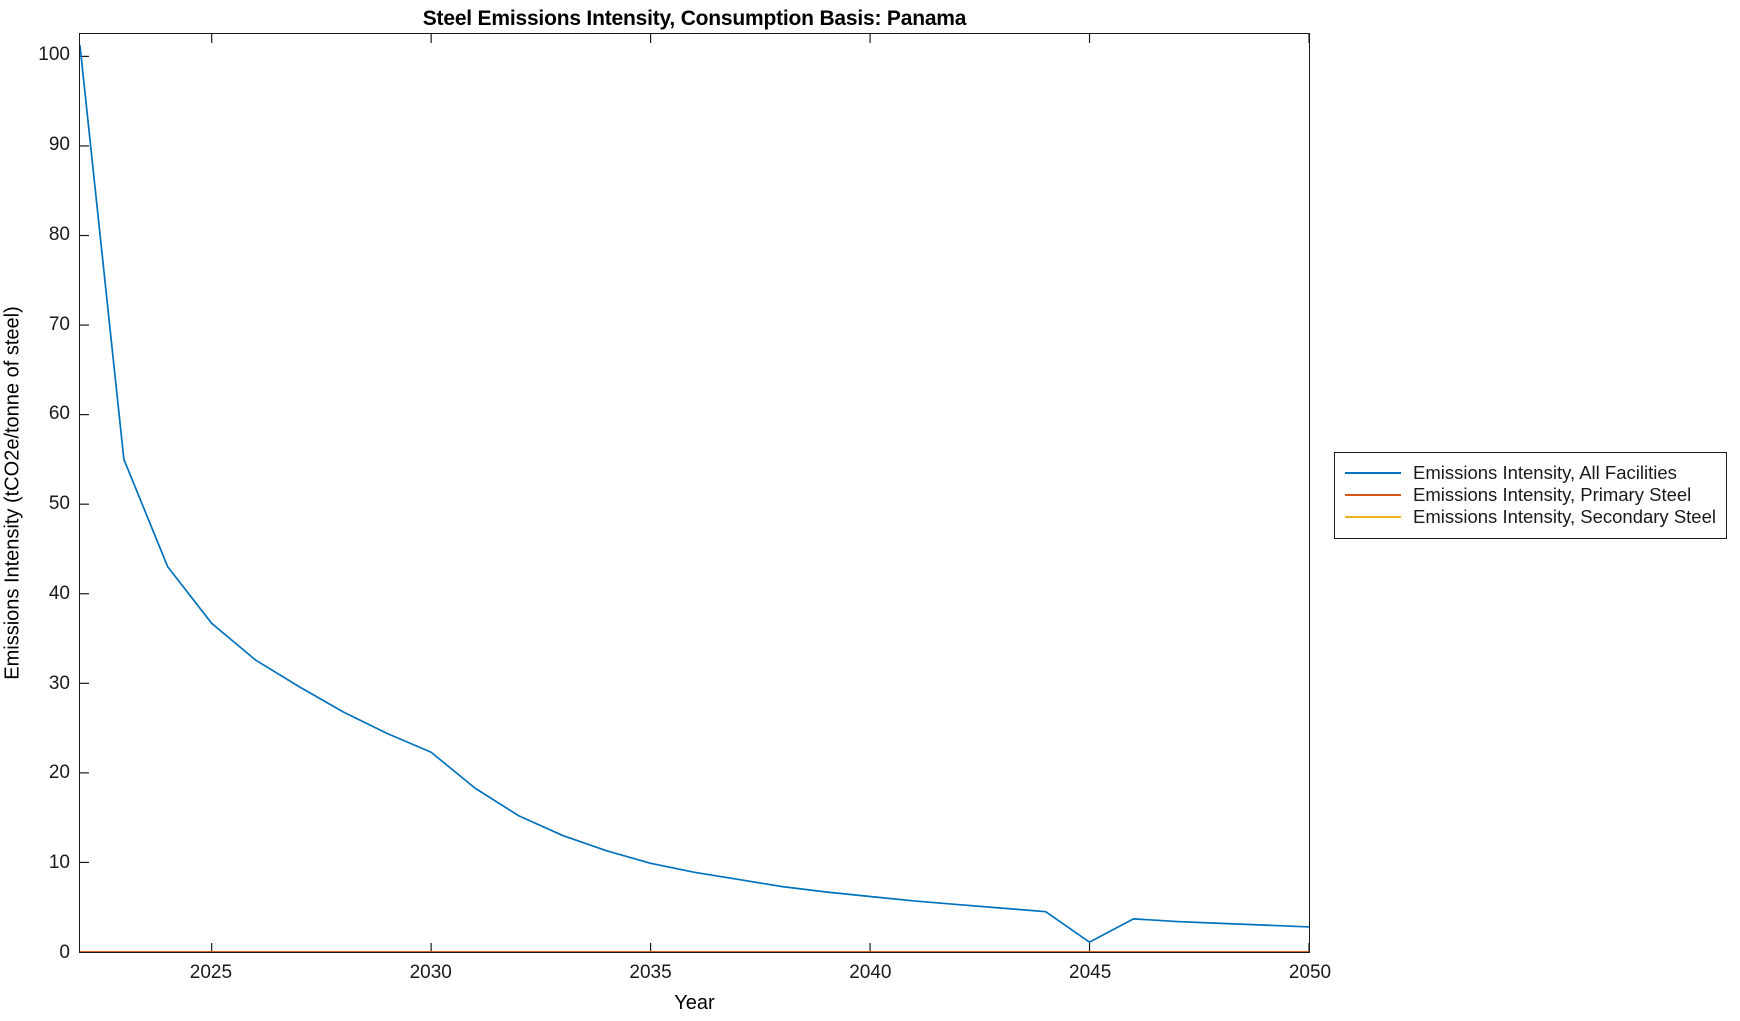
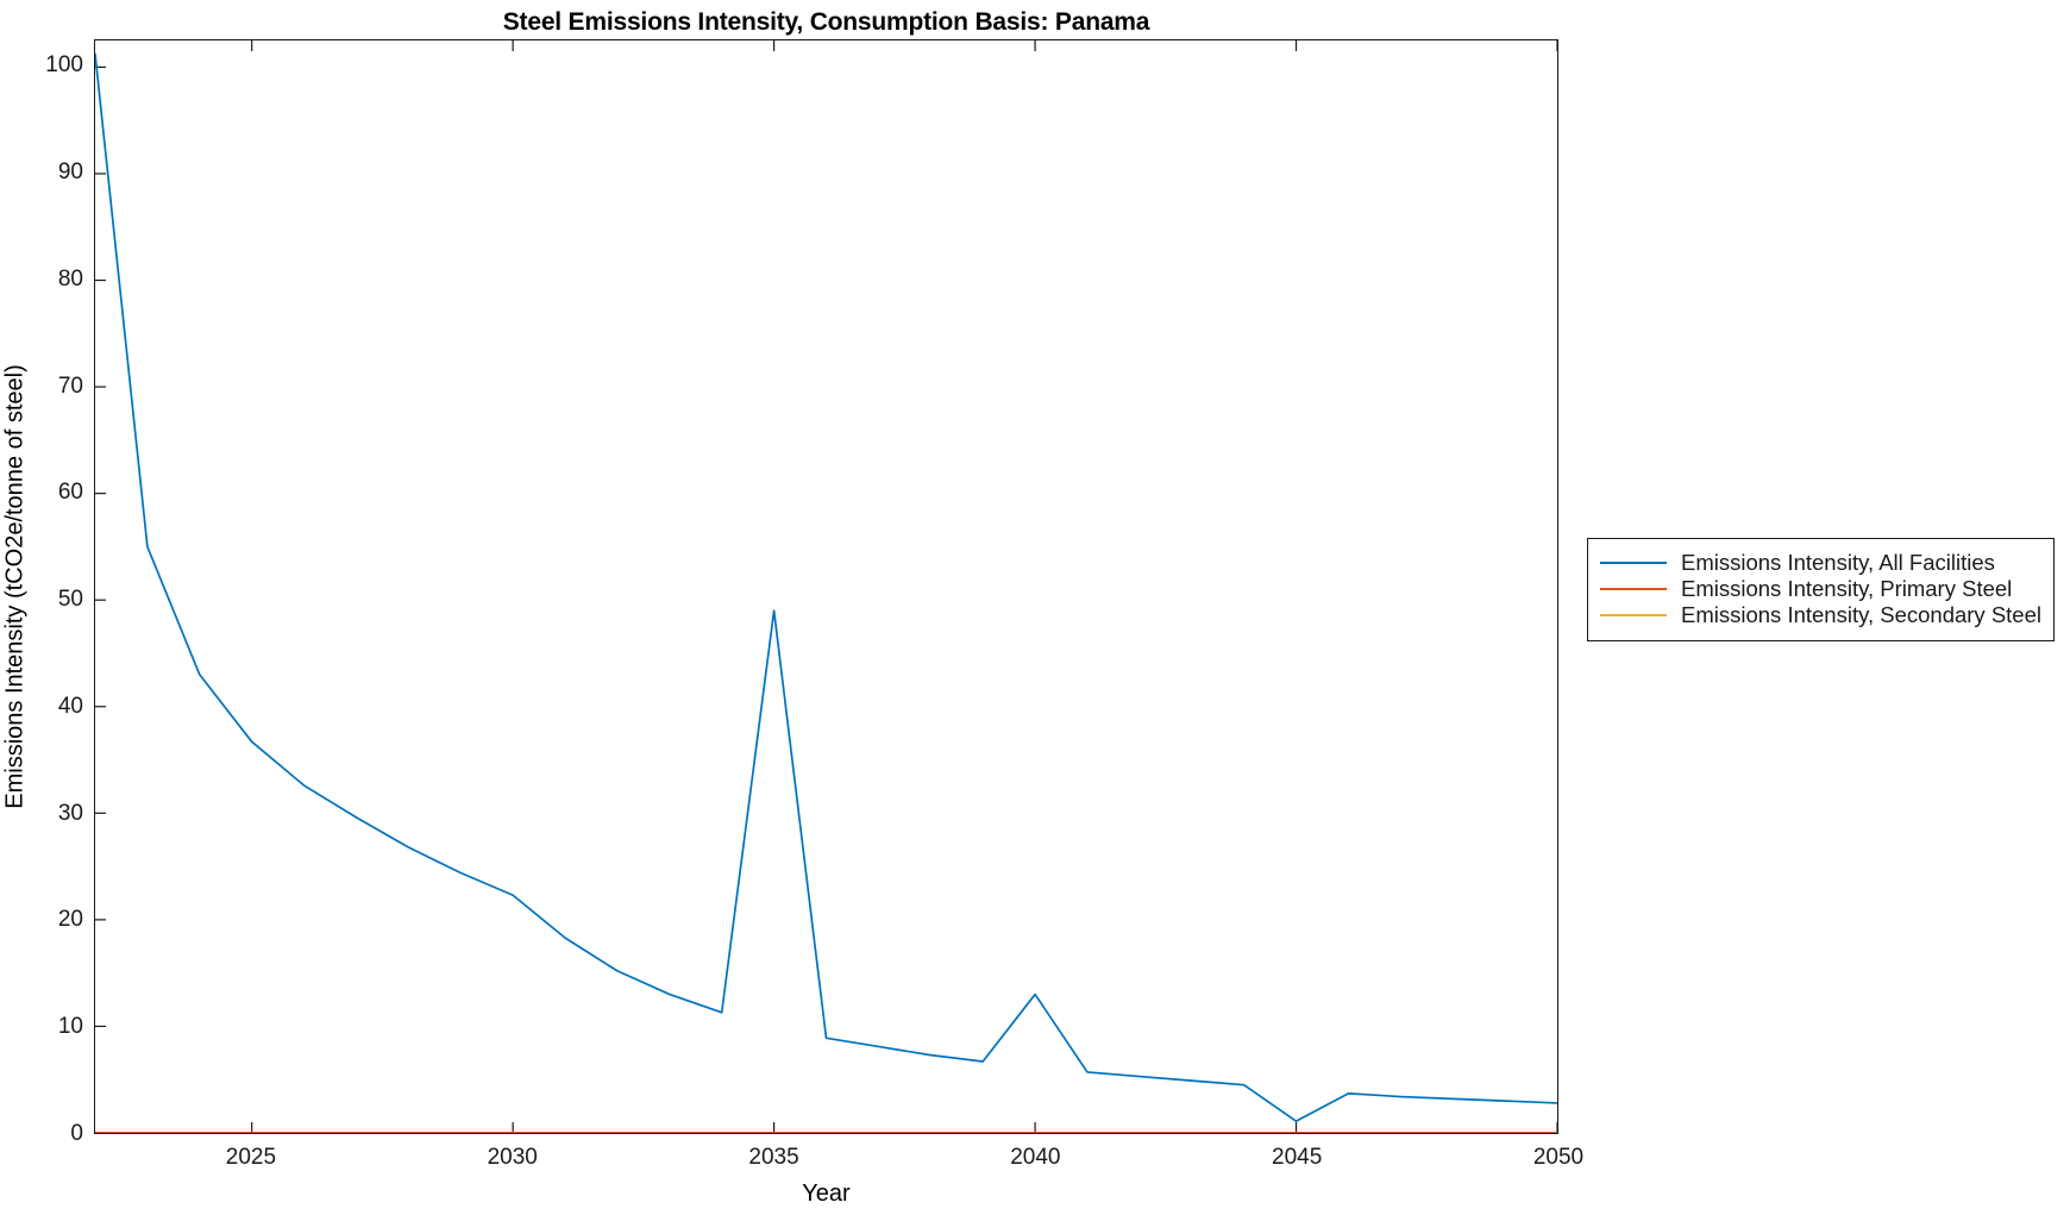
Emissions Intensity, All Facilities/2035: 10 -> 49
Emissions Intensity, All Facilities/2040: 6 -> 13
